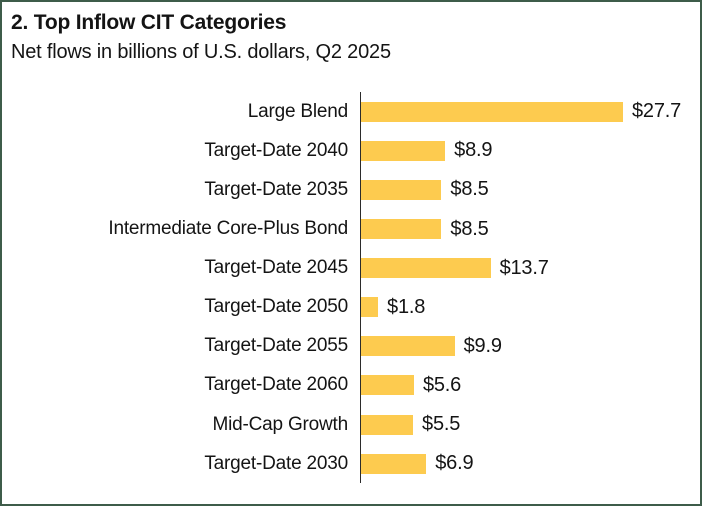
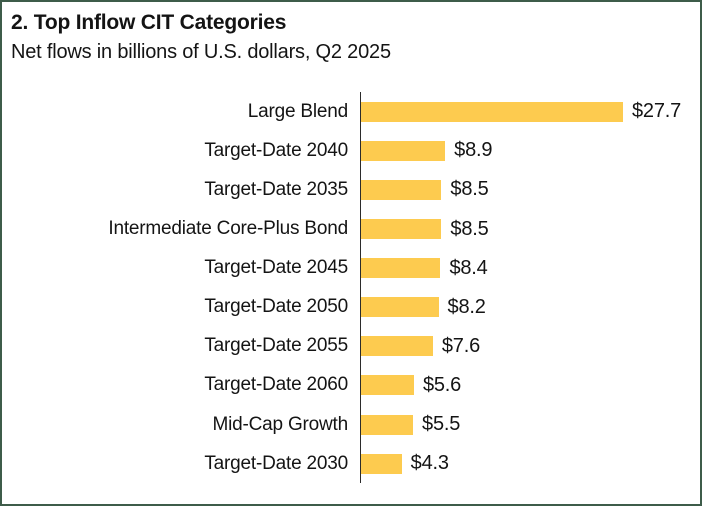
Target-Date 2045: $13.7 -> $8.4
Target-Date 2050: $1.8 -> $8.2
Target-Date 2055: $9.9 -> $7.6
Target-Date 2030: $6.9 -> $4.3
